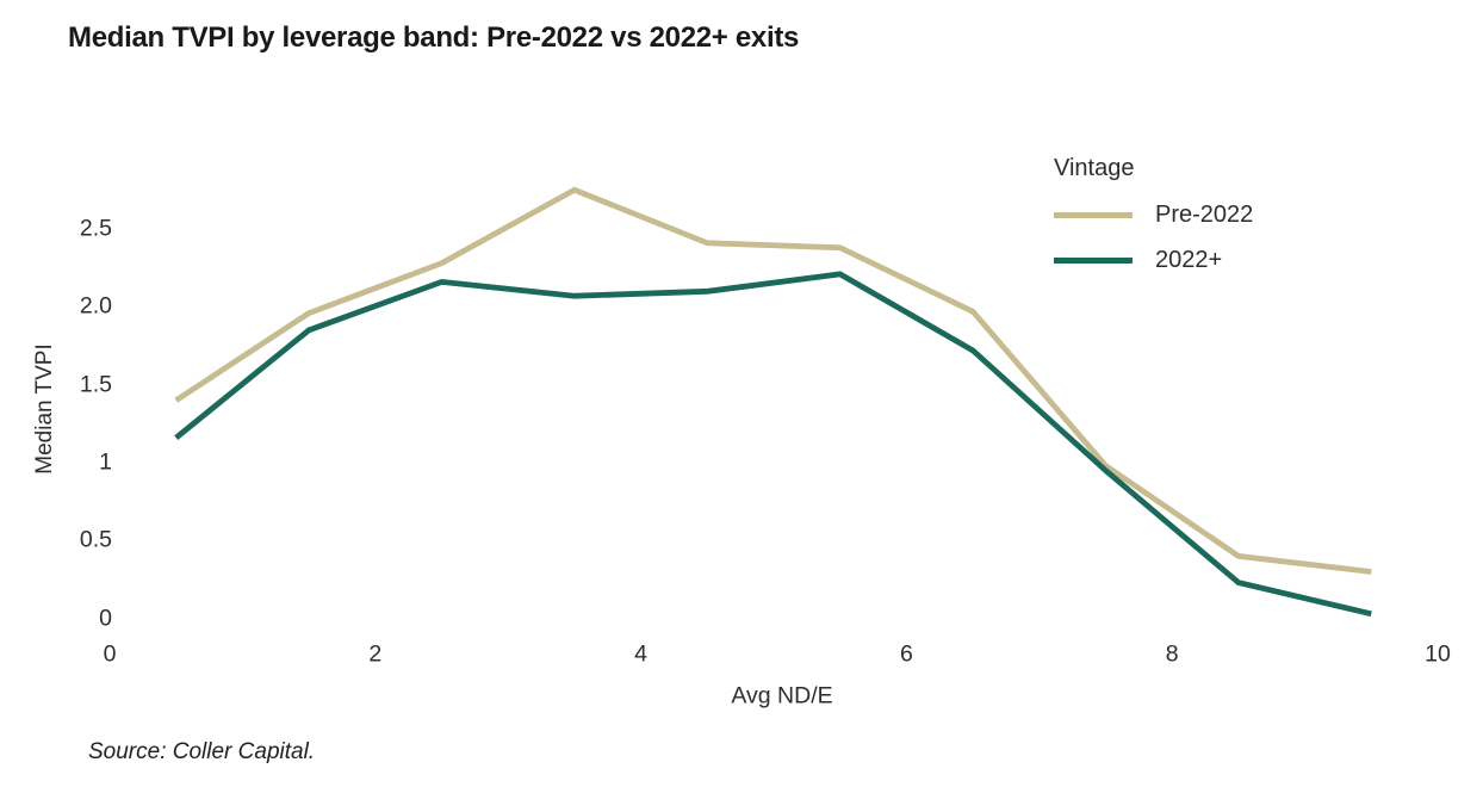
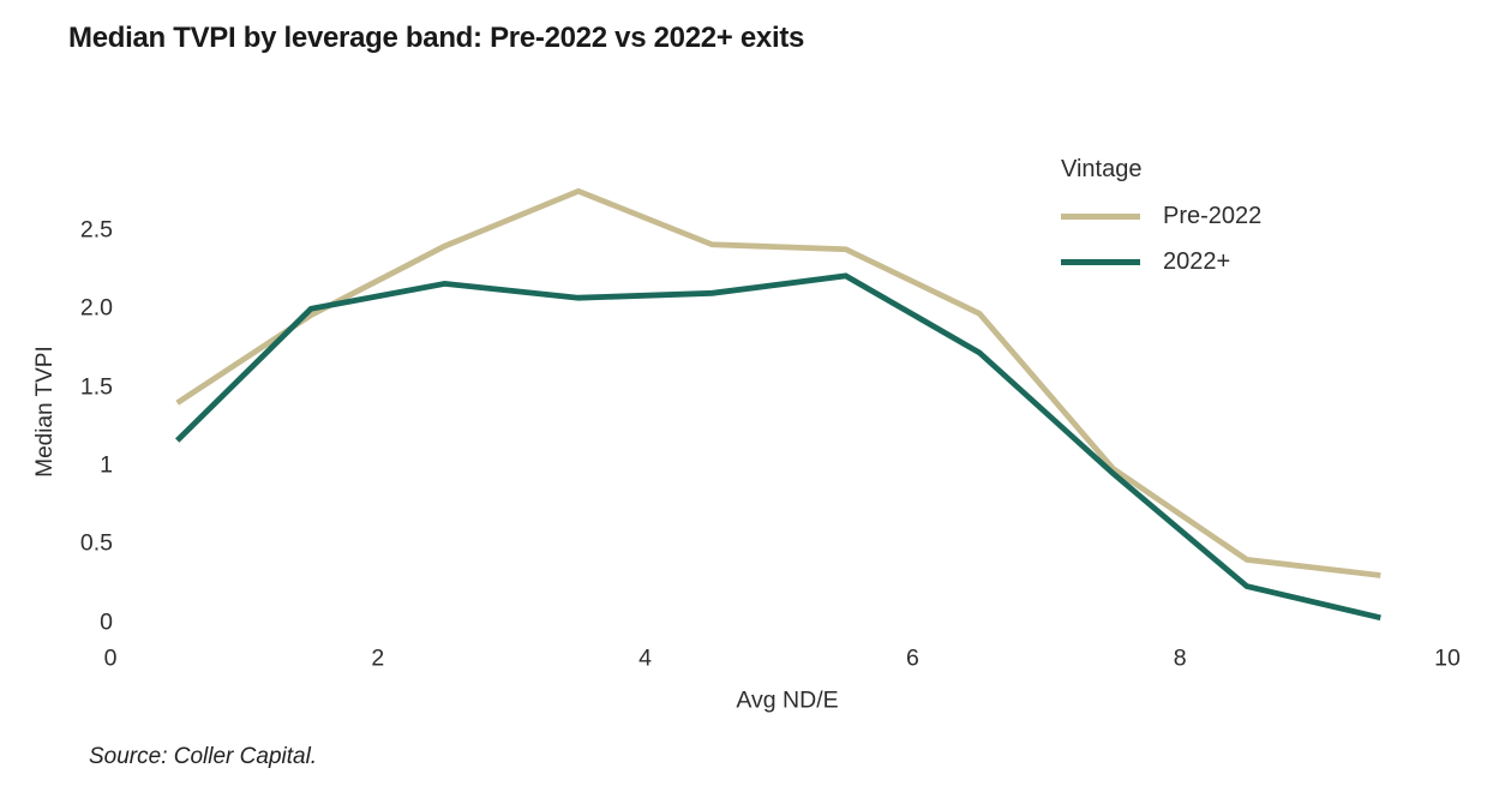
2022+/1.5: 1.85 -> 2.00
Pre-2022/2.5: 2.28 -> 2.40
